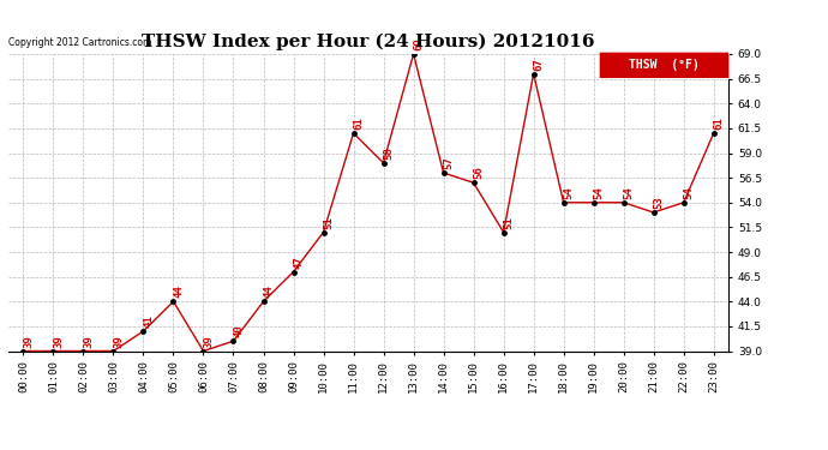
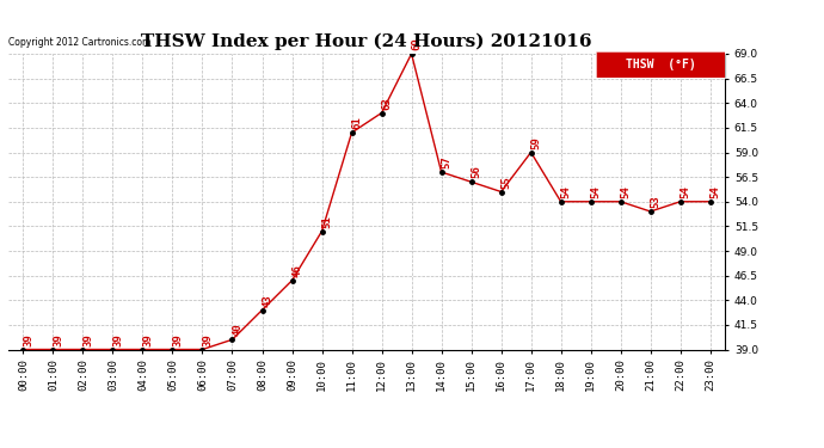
04:00: 41 -> 39
05:00: 44 -> 39
08:00: 44 -> 43
09:00: 47 -> 46
12:00: 58 -> 63
16:00: 51 -> 55
17:00: 67 -> 59
23:00: 61 -> 54
